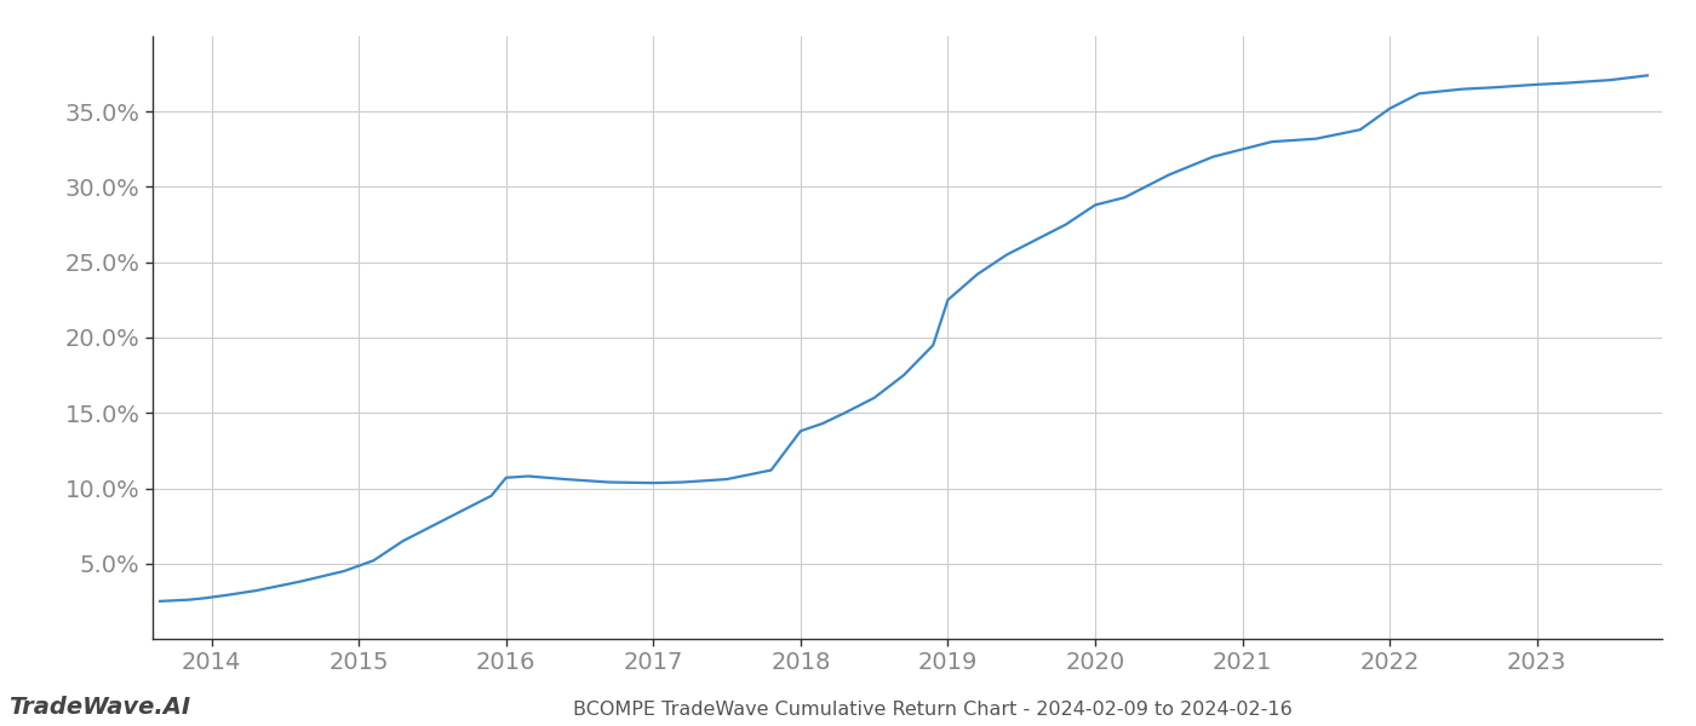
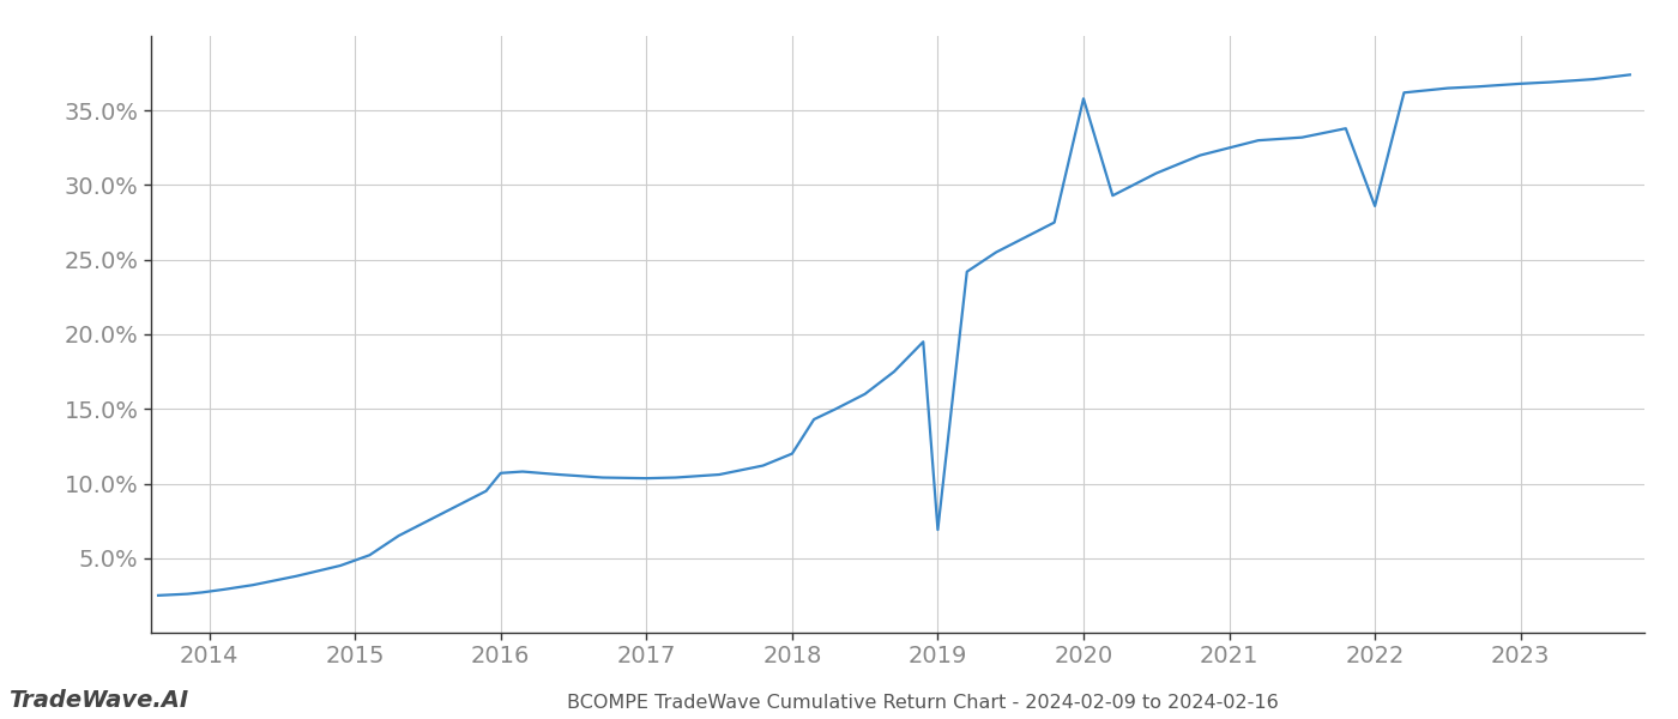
2018: 13.8% -> 12.0%
2019: 22.5% -> 6.9%
2020: 28.8% -> 35.8%
2022: 35.2% -> 28.6%
